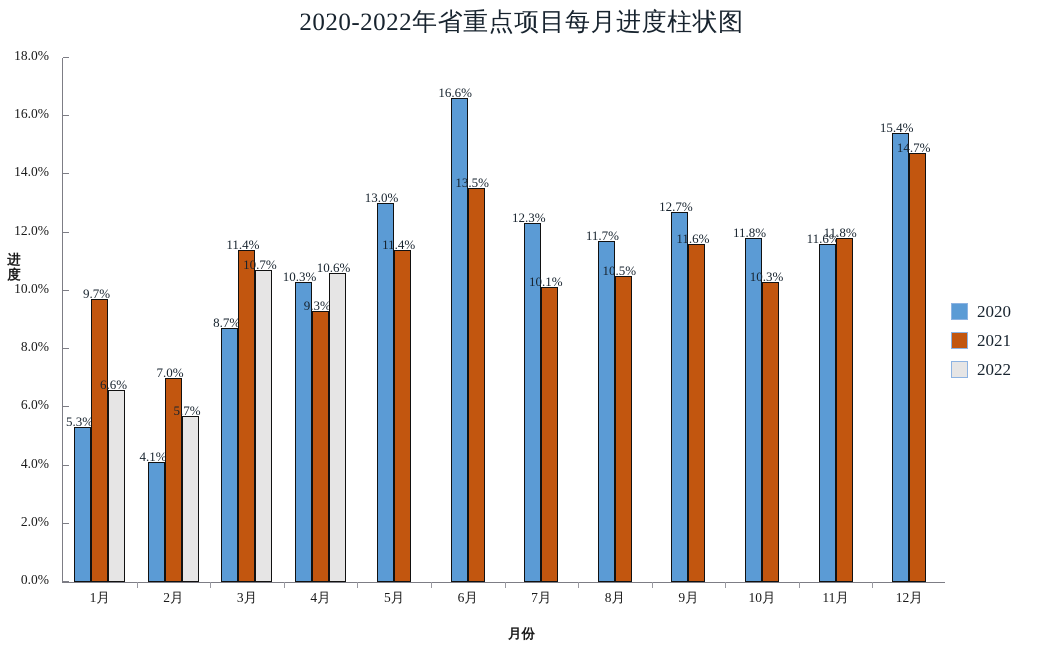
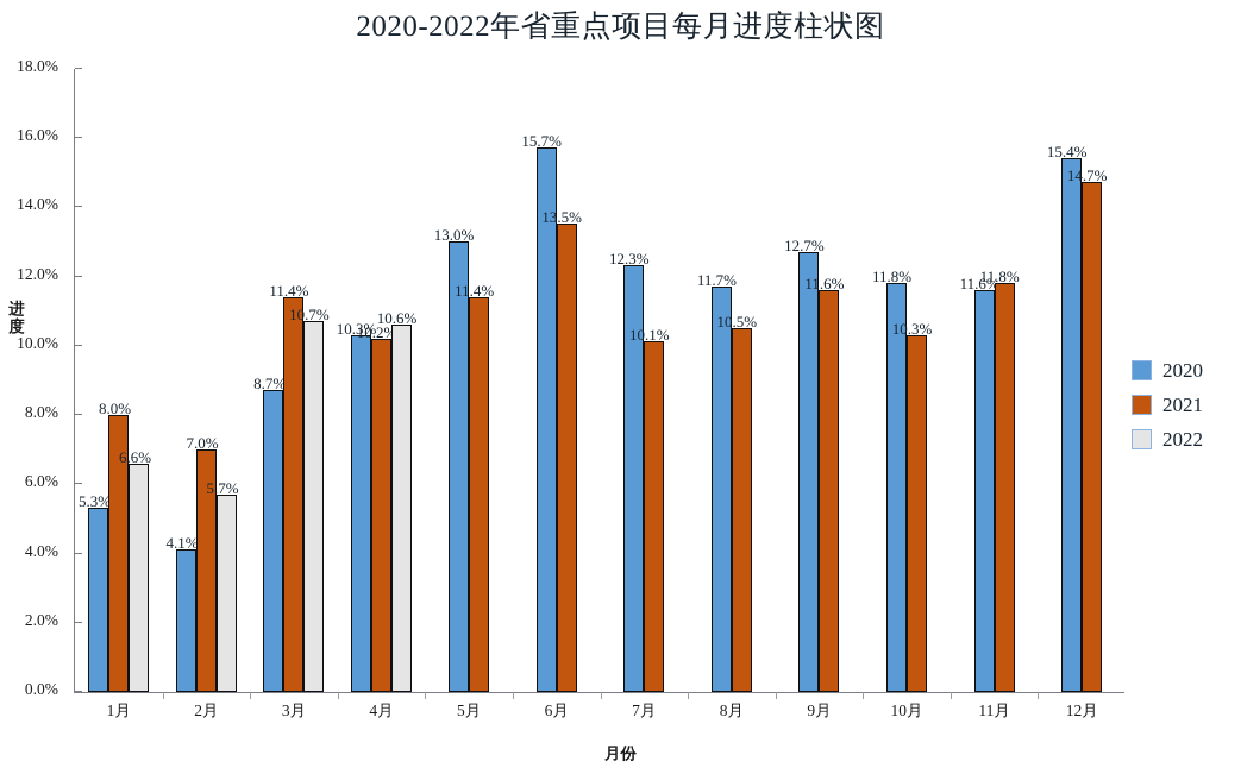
2021/1月: 9.7% -> 8.0%
2021/4月: 9.3% -> 10.2%
2020/6月: 16.6% -> 15.7%
